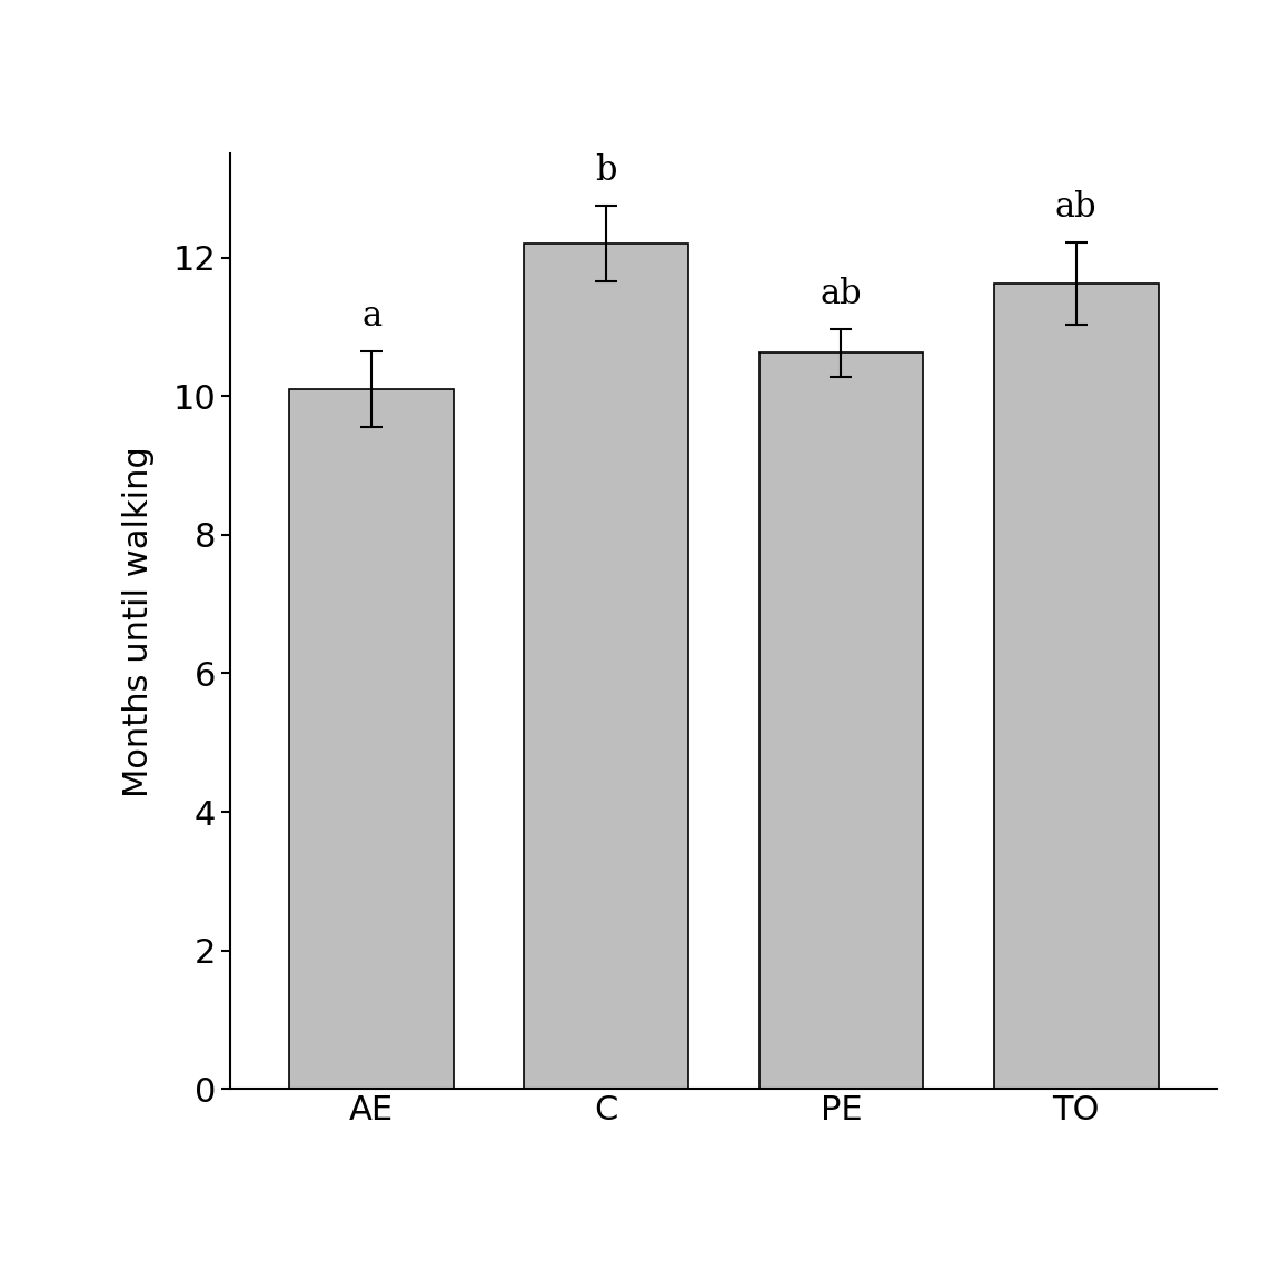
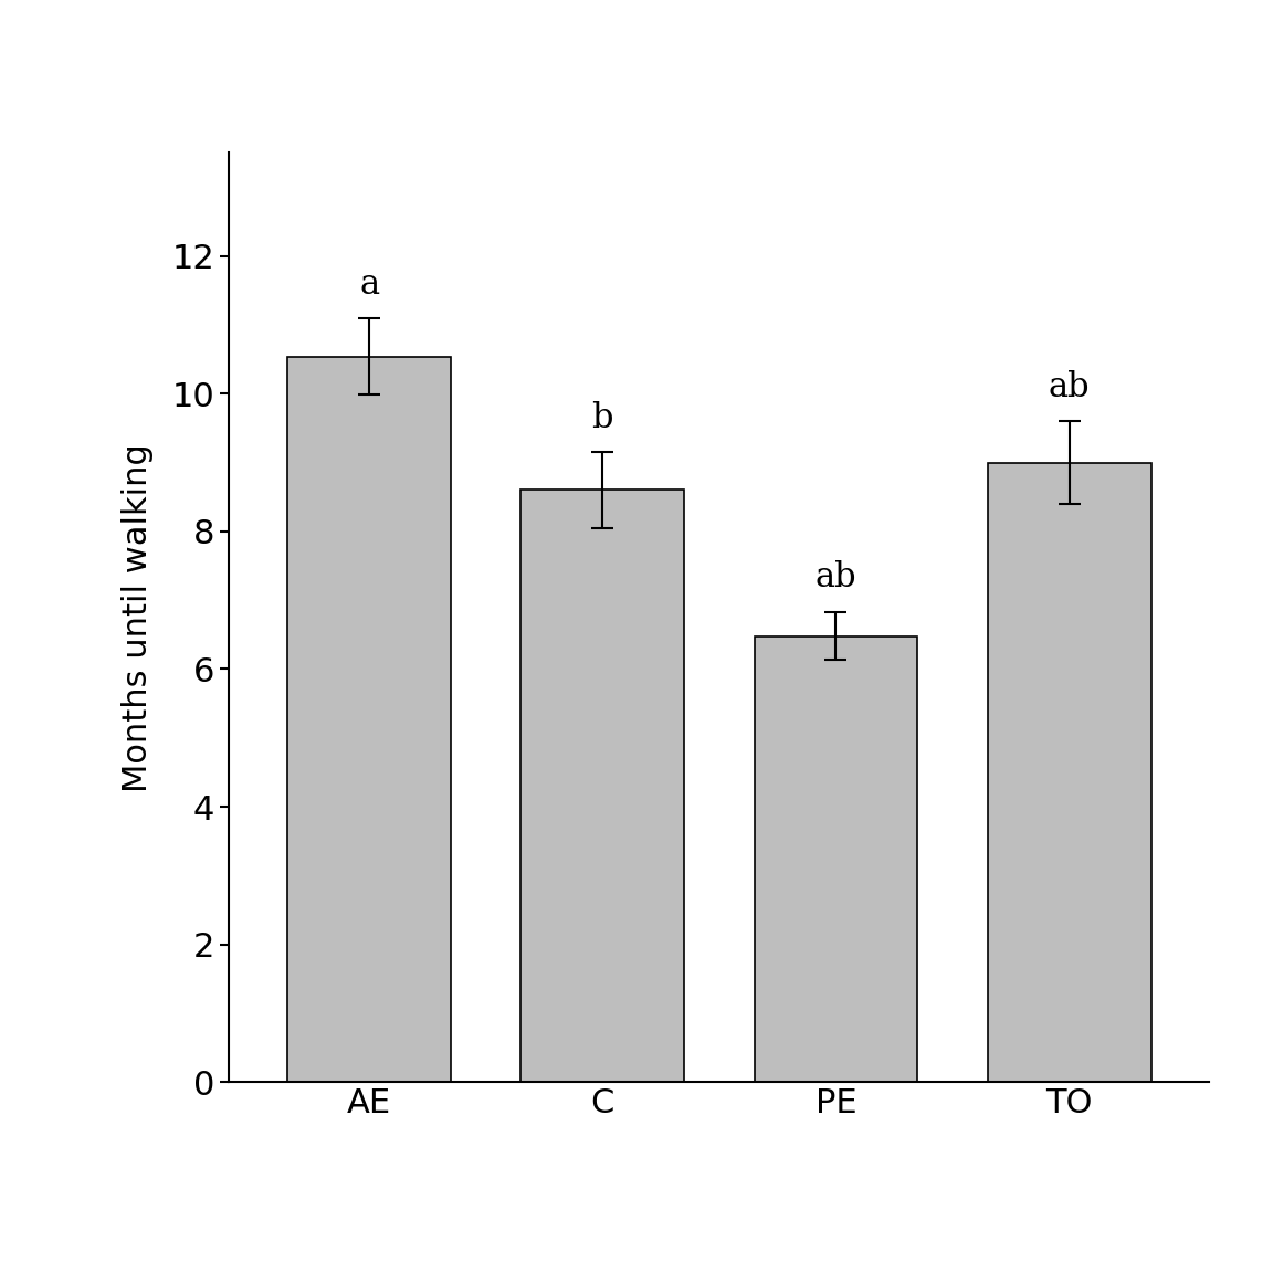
AE: 10.10 -> 10.54
C: 12.20 -> 8.60
PE: 10.62 -> 6.48
TO: 11.62 -> 9.00
